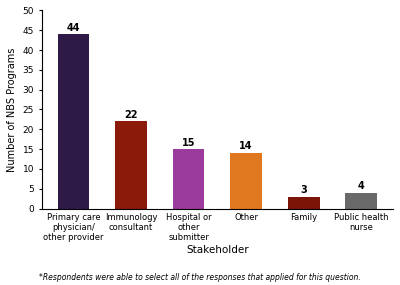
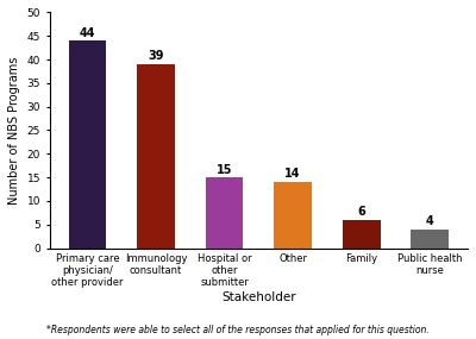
Immunology consultant: 22 -> 39
Family: 3 -> 6
